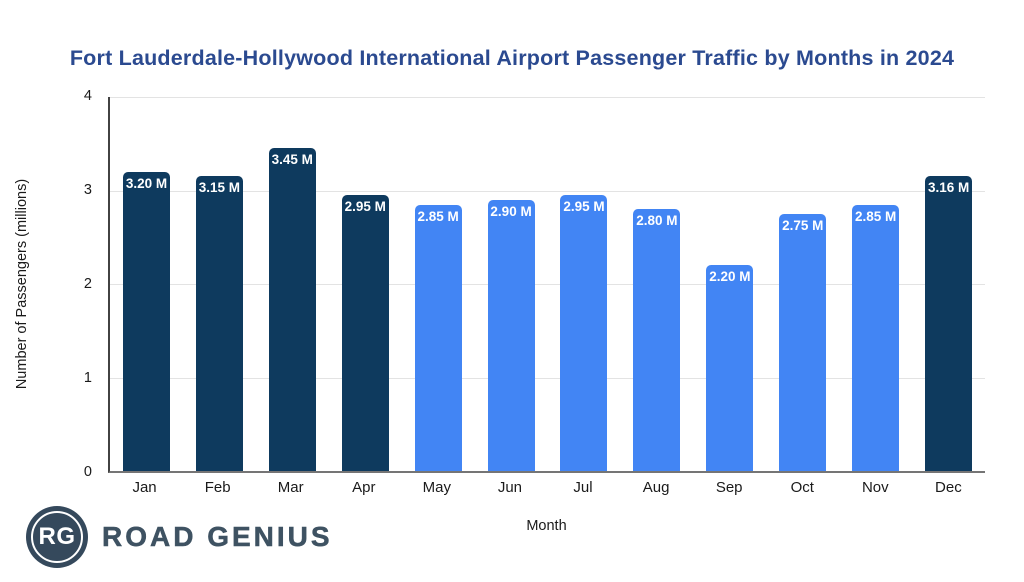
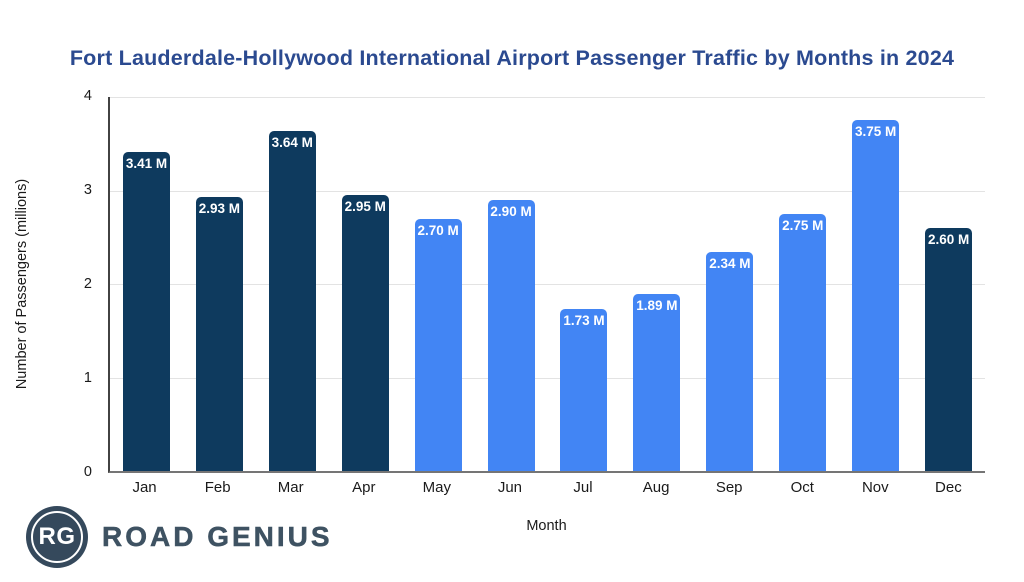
Jan: 3.20 -> 3.41
Feb: 3.15 -> 2.93
Mar: 3.45 -> 3.64
May: 2.85 -> 2.70
Jul: 2.95 -> 1.73
Aug: 2.80 -> 1.89
Sep: 2.20 -> 2.34
Nov: 2.85 -> 3.75
Dec: 3.16 -> 2.60
